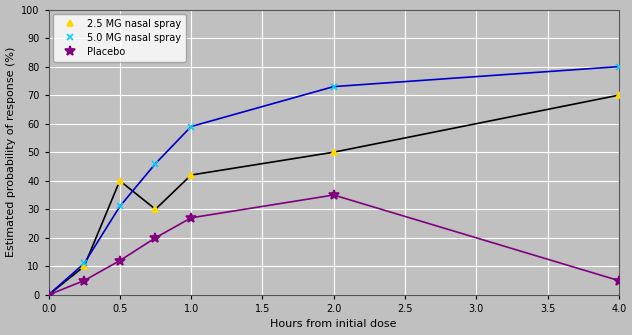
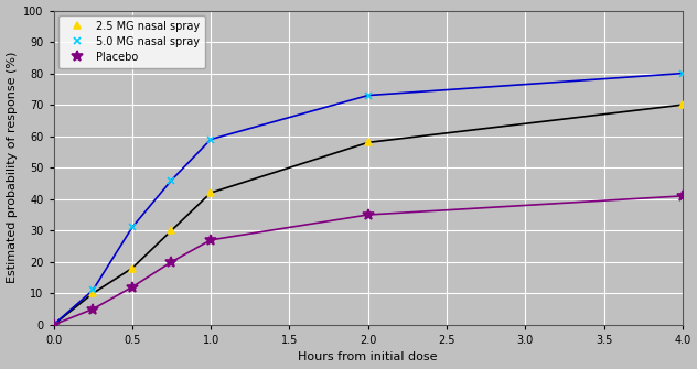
2.5 MG nasal spray/0.5: 40 -> 18
2.5 MG nasal spray/2.0: 50 -> 58
Placebo/4.0: 5 -> 41
